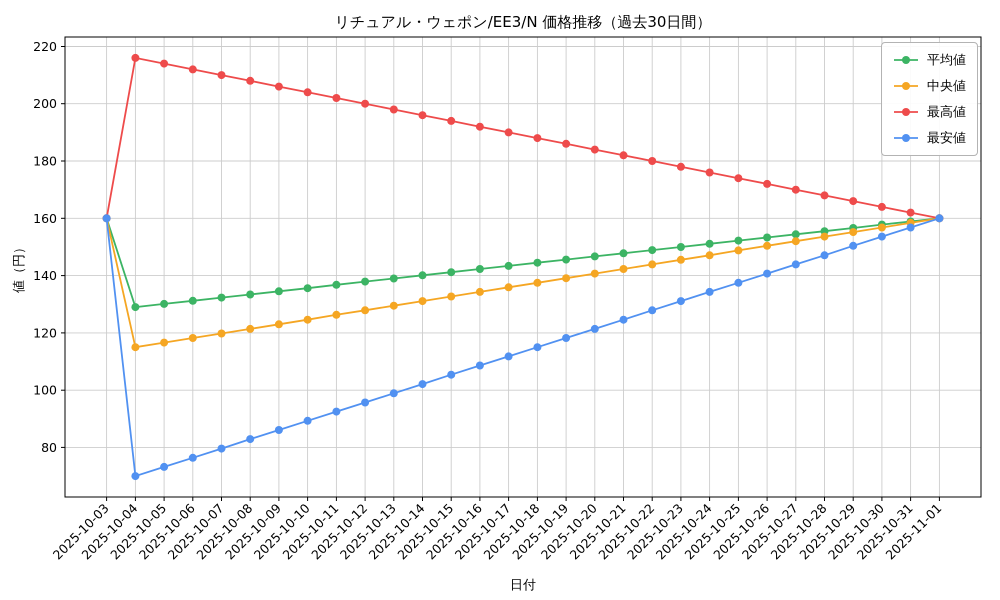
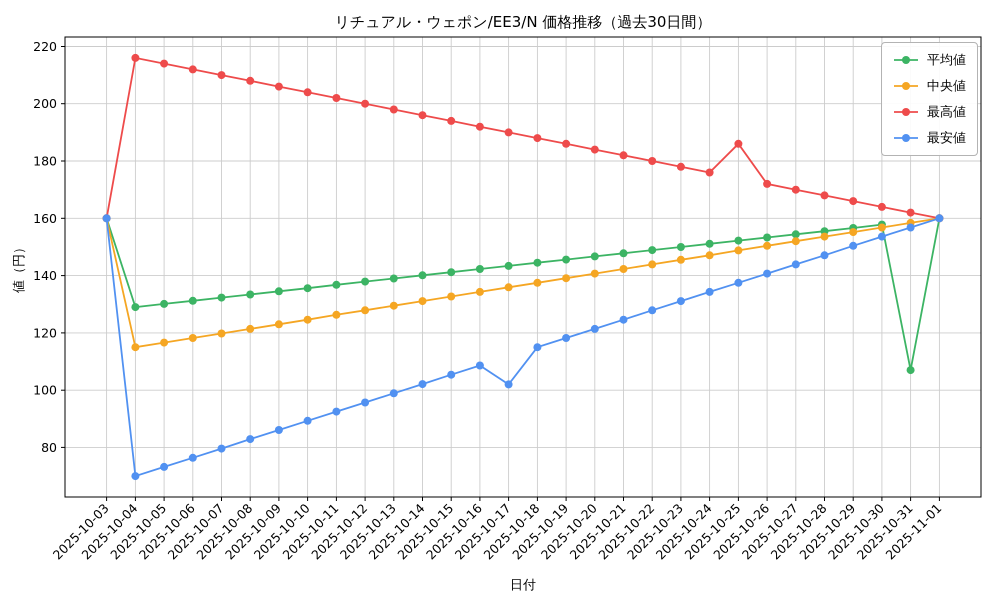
最安値/2025-10-17: 112 -> 102
最高値/2025-10-25: 174 -> 186
平均値/2025-10-31: 159 -> 107
